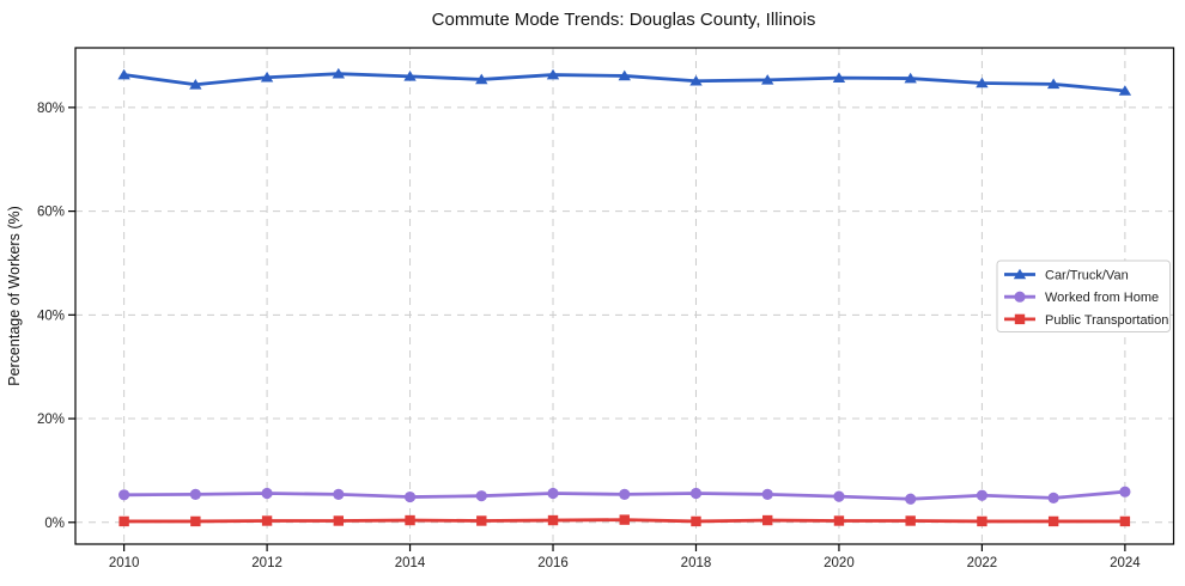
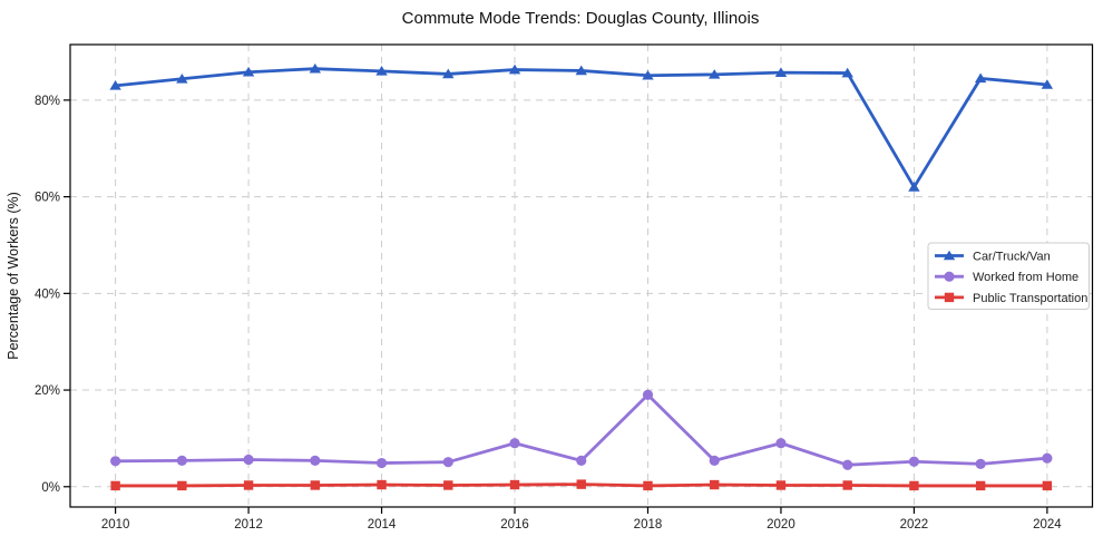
Car/Truck/Van/2010: 86% -> 83%
Worked from Home/2016: 6% -> 9%
Worked from Home/2018: 6% -> 19%
Worked from Home/2020: 5% -> 9%
Car/Truck/Van/2022: 85% -> 62%
